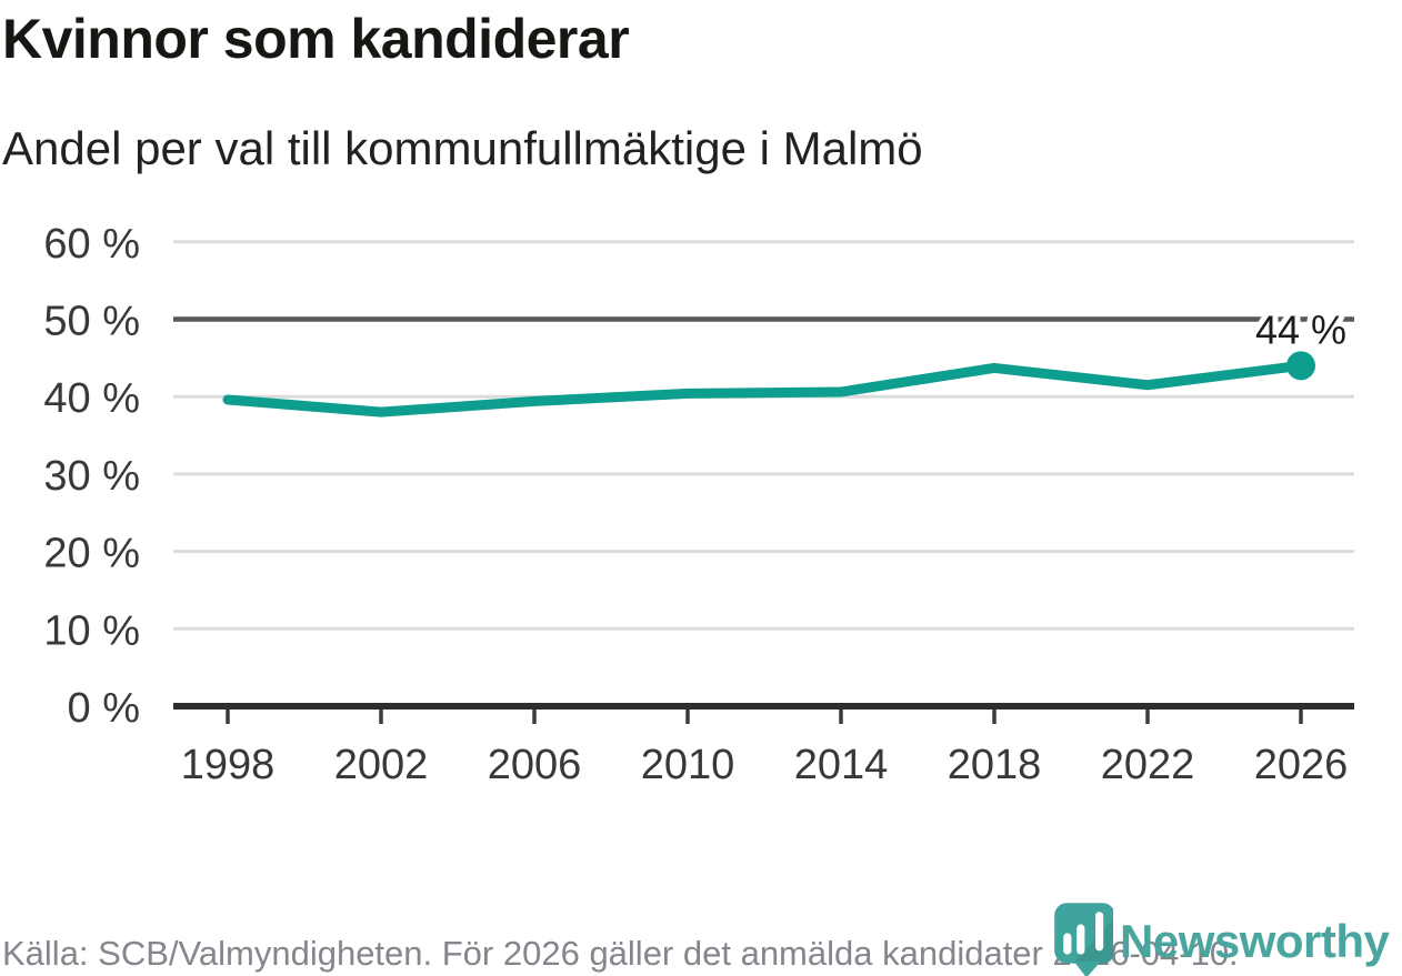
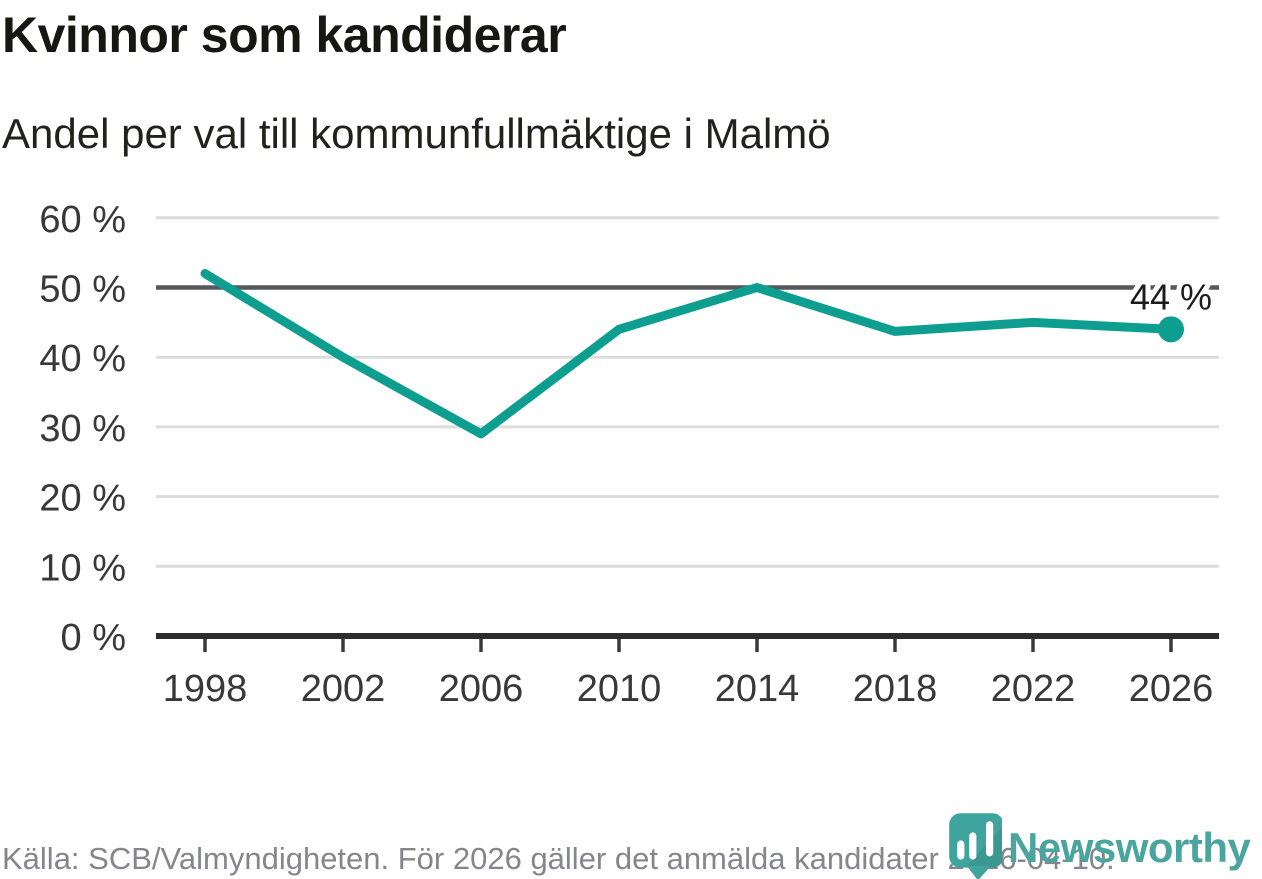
1998: 40% -> 52%
2002: 38% -> 40%
2006: 39% -> 29%
2010: 40% -> 44%
2014: 41% -> 50%
2022: 42% -> 45%
